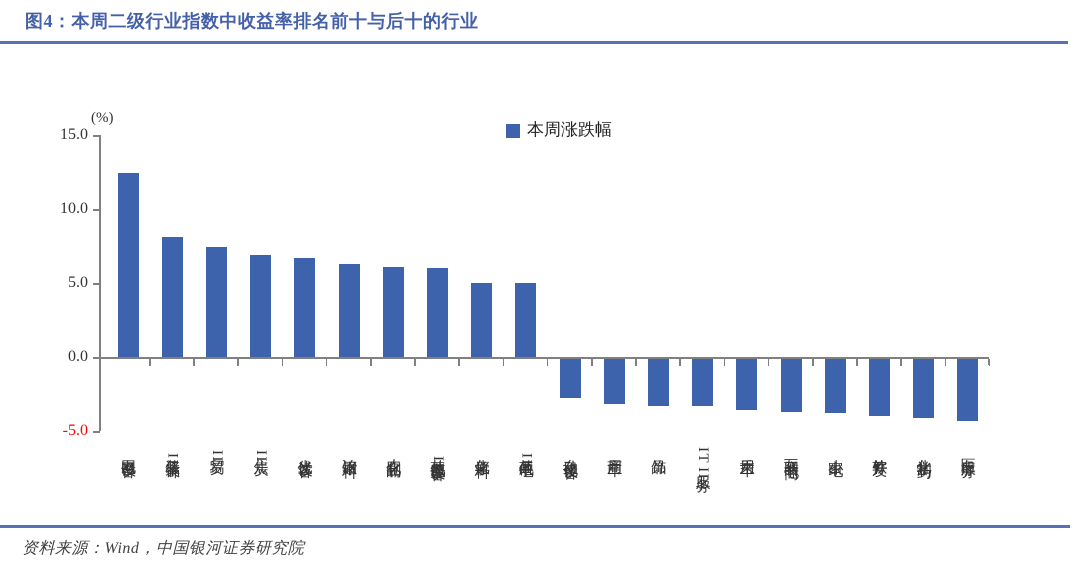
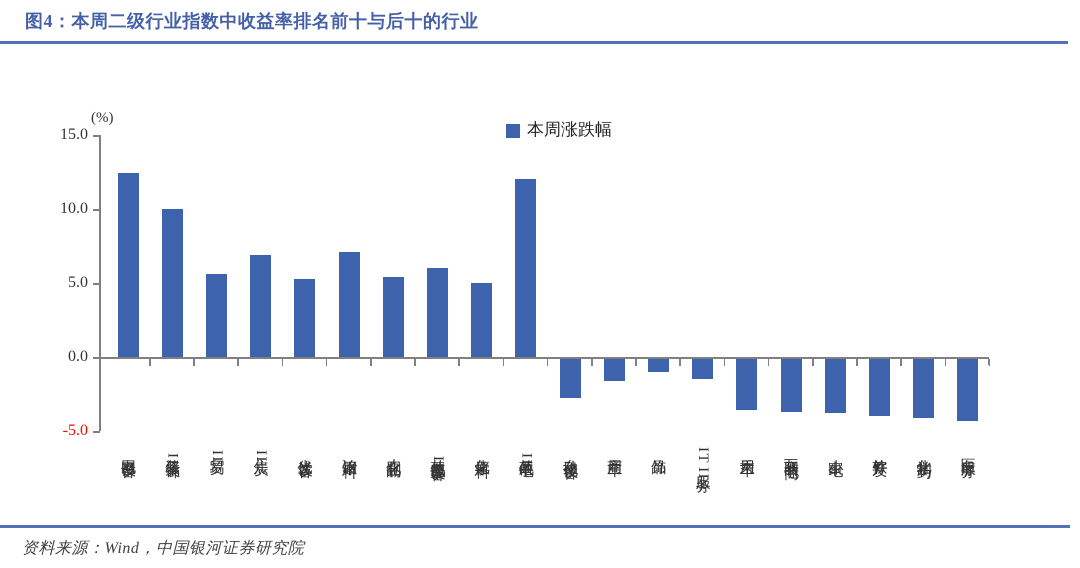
装修装饰II: 8.1 -> 10.0
贸易II: 7.4 -> 5.6
光伏设备: 6.7 -> 5.3
冶钢原料: 6.3 -> 7.1
农化制品: 6.1 -> 5.4
其他电子II: 5.0 -> 12.0
商用车: -3.1 -> -1.5
饰品: -3.2 -> -0.9
IT服务II: -3.2 -> -1.4
